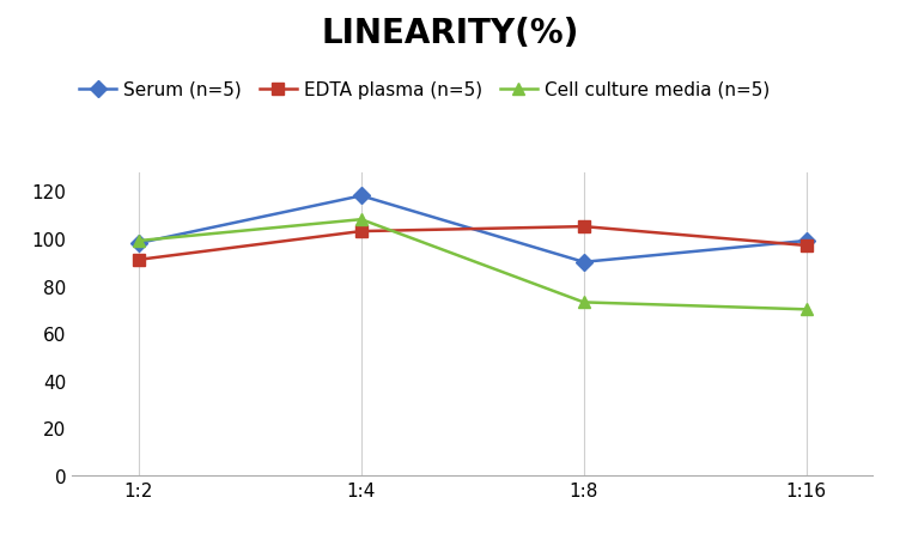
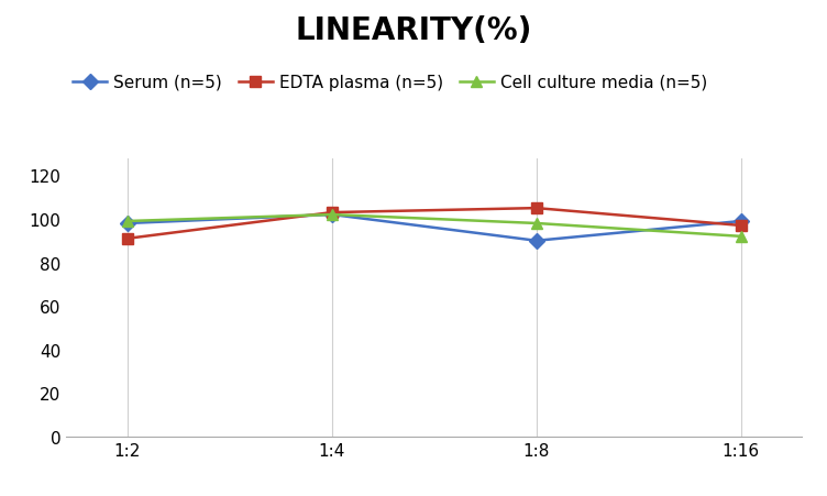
Serum (n=5)/1:4: 118 -> 102
Cell culture media (n=5)/1:4: 108 -> 102
Cell culture media (n=5)/1:8: 73 -> 98
Cell culture media (n=5)/1:16: 70 -> 92
